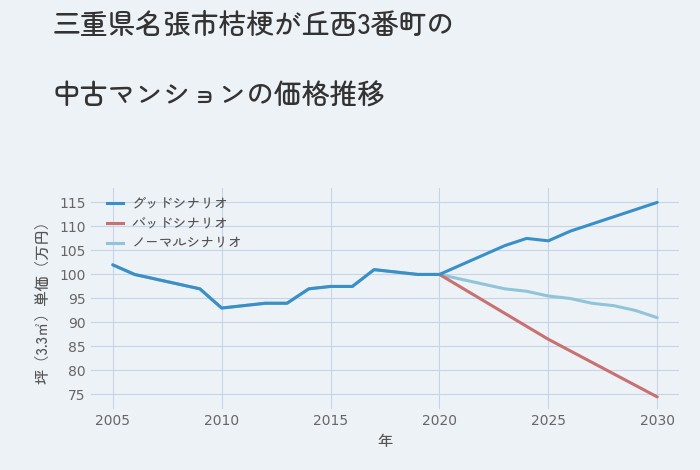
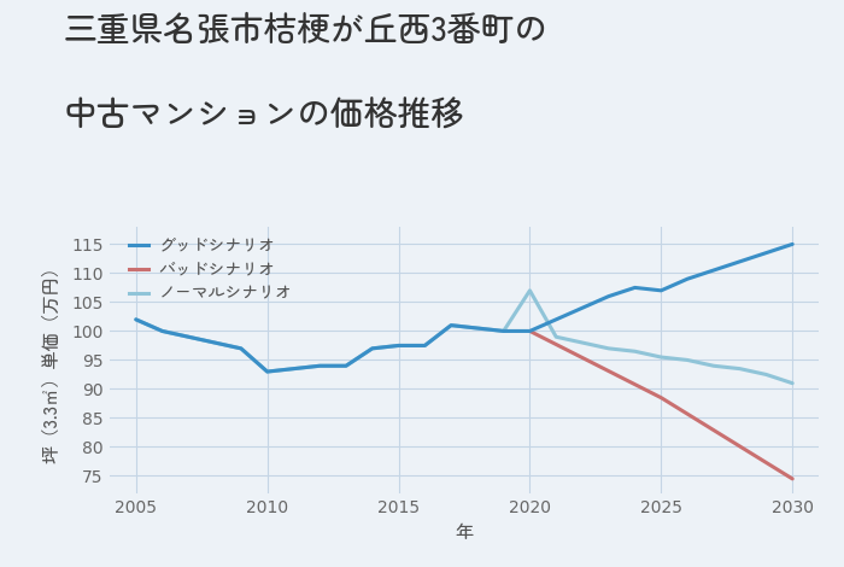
ノーマルシナリオ/2020: 100.0 -> 107.0
バッドシナリオ/2025: 86.5 -> 88.5
